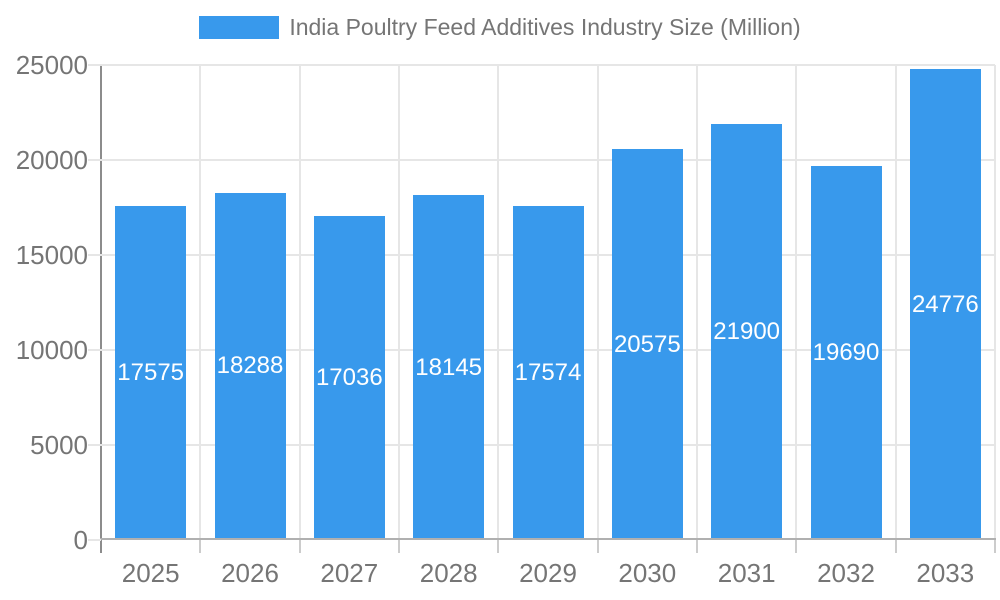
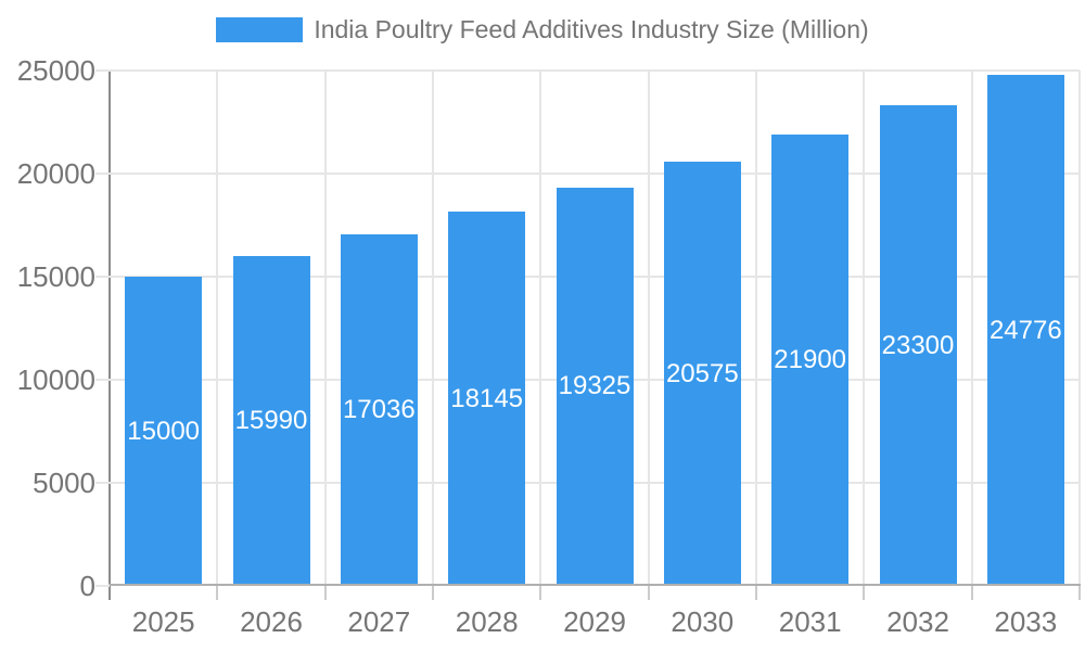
2025: 17575 -> 15000
2026: 18288 -> 15990
2029: 17574 -> 19325
2032: 19690 -> 23300
